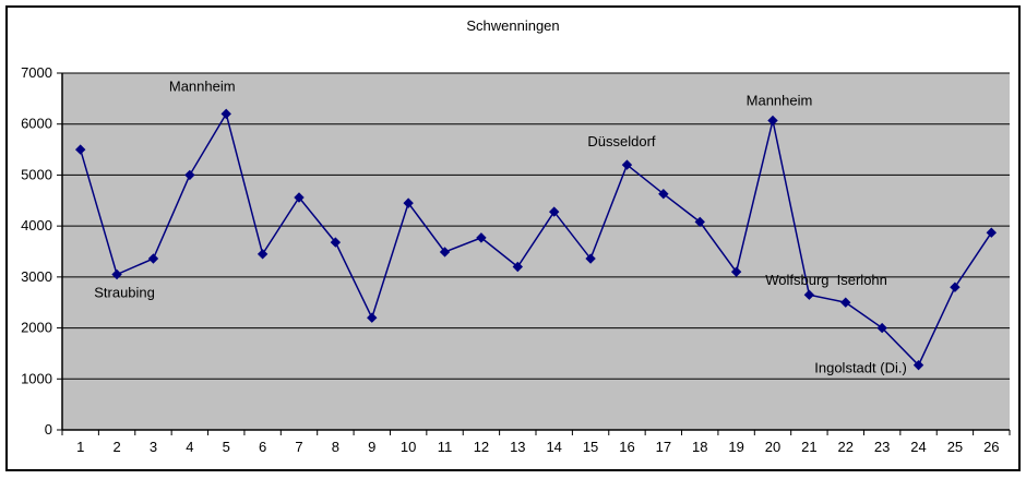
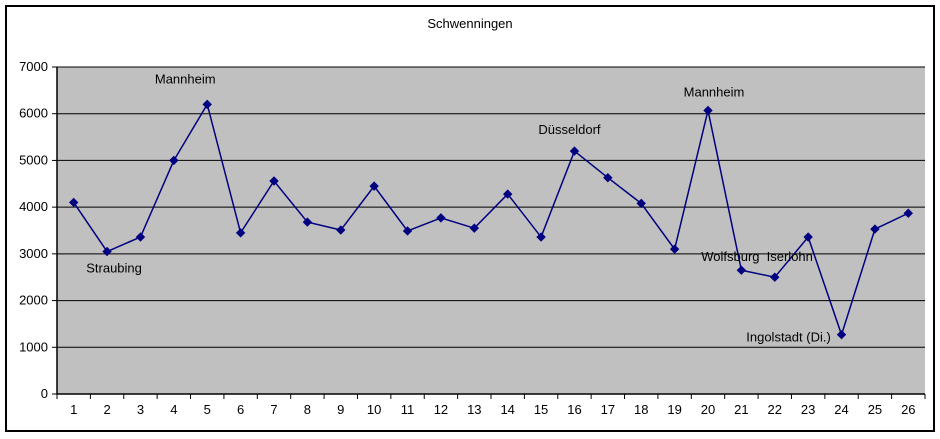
1: 5500 -> 4100
9: 2200 -> 3500
13: 3200 -> 3600
23: 2000 -> 3400
25: 2800 -> 3500
